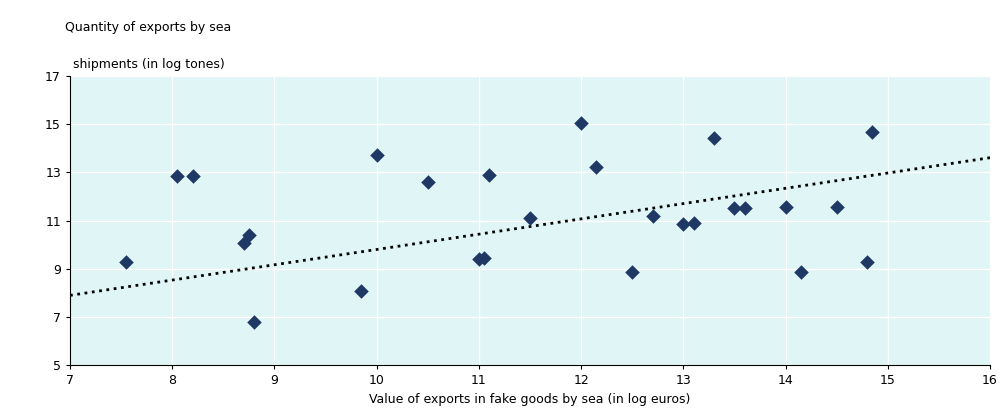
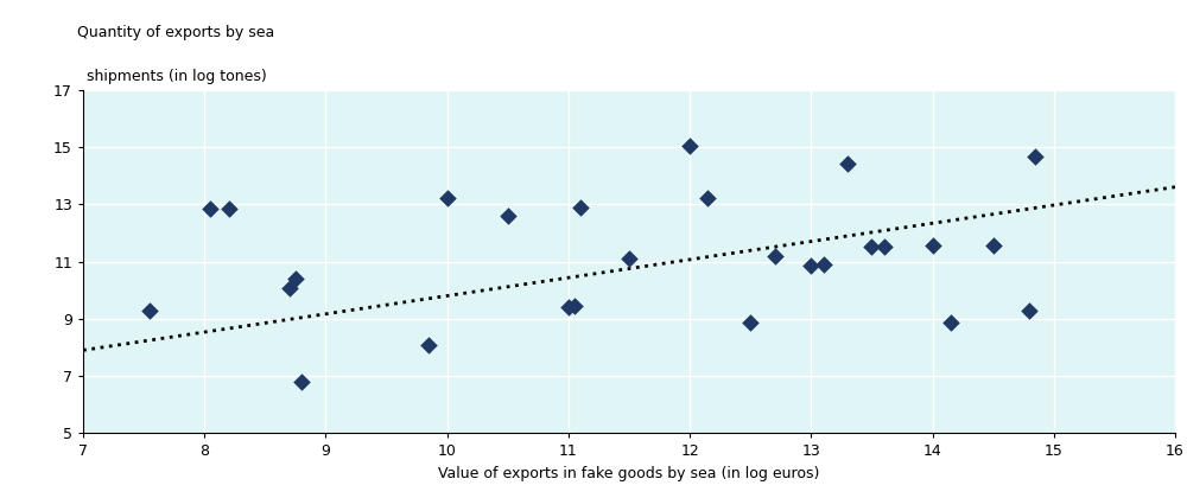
10: 13.70 -> 13.20
